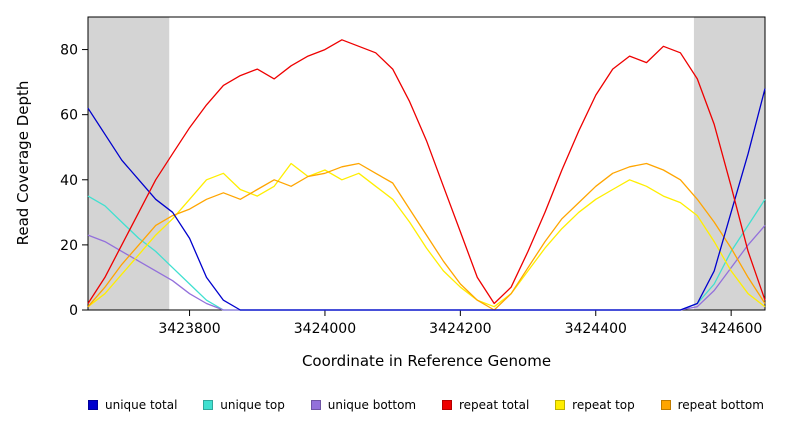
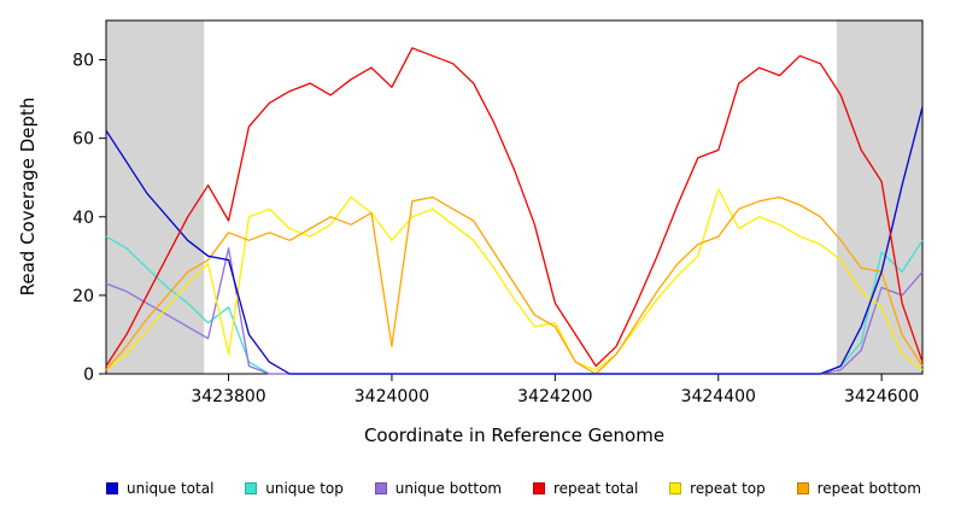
unique total/3423800: 22 -> 29
unique top/3423800: 8 -> 17
unique bottom/3423800: 5 -> 32
repeat total/3423800: 56 -> 39
repeat top/3423800: 34 -> 5
repeat bottom/3423800: 31 -> 36
repeat total/3424000: 80 -> 73
repeat top/3424000: 43 -> 34
repeat bottom/3424000: 42 -> 7
repeat total/3424200: 24 -> 18
repeat top/3424200: 7 -> 13
repeat bottom/3424200: 8 -> 12
repeat total/3424400: 66 -> 57
repeat top/3424400: 34 -> 47
repeat bottom/3424400: 38 -> 35
unique total/3424600: 30 -> 26
unique top/3424600: 18 -> 31
unique bottom/3424600: 13 -> 22
repeat total/3424600: 38 -> 49
repeat top/3424600: 12 -> 17
repeat bottom/3424600: 19 -> 26
